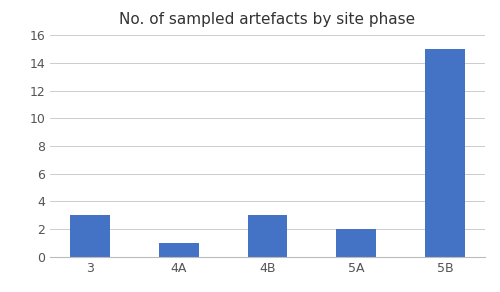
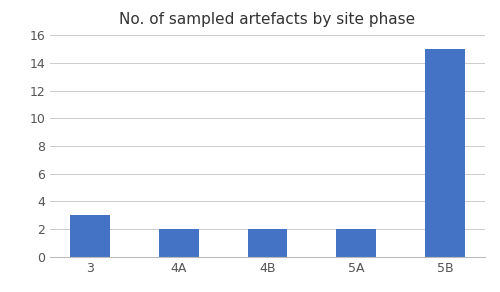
4A: 1 -> 2
4B: 3 -> 2
